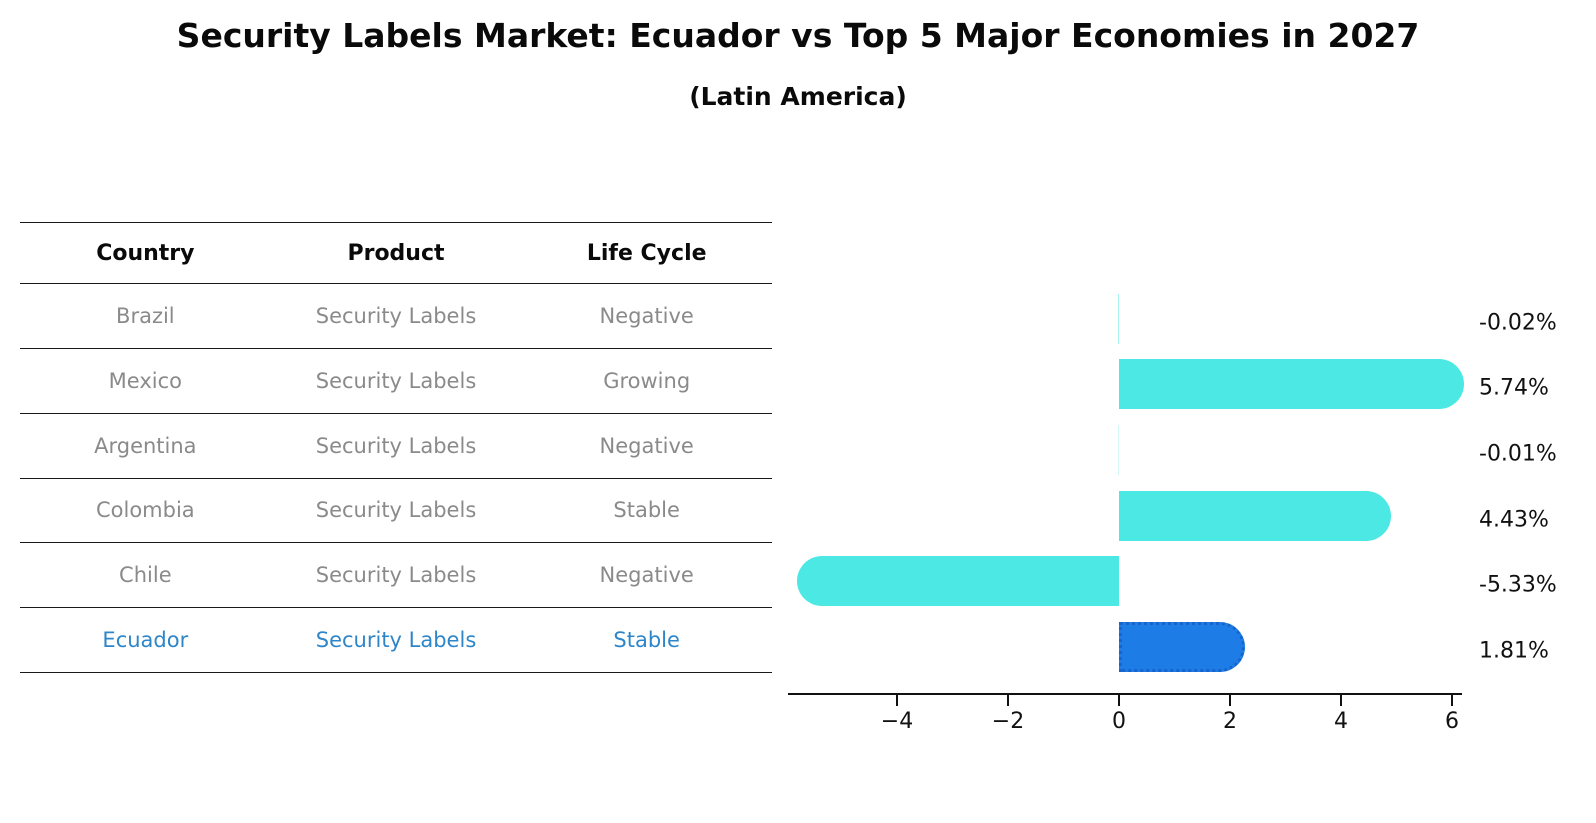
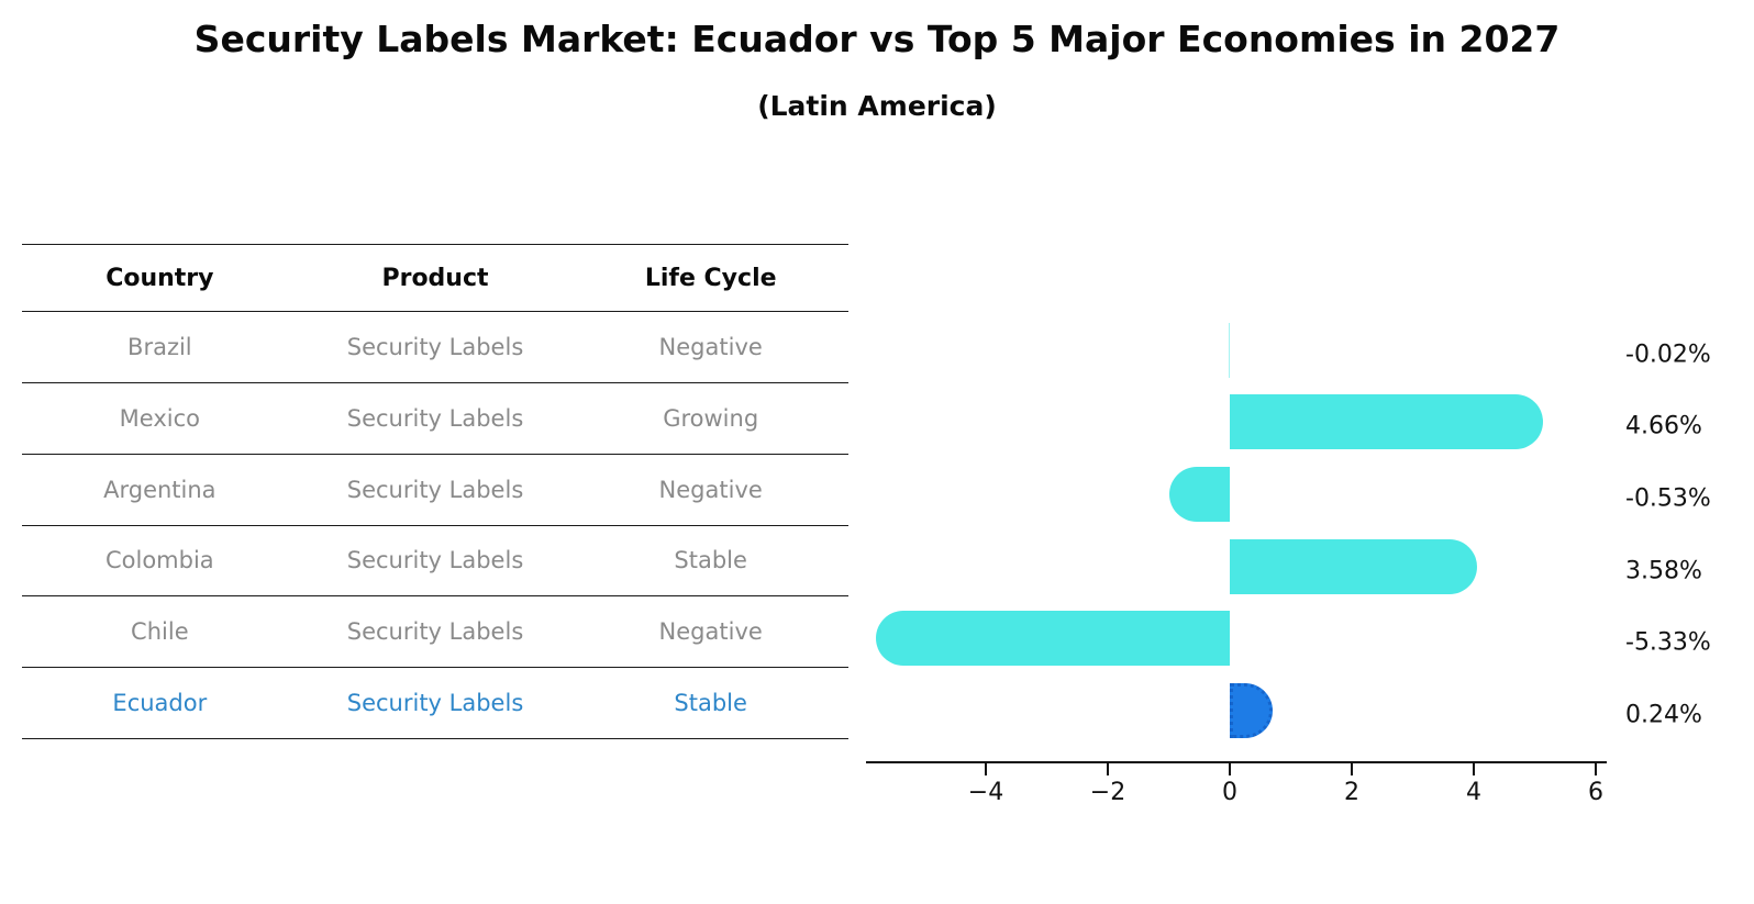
Mexico: 5.74% -> 4.66%
Argentina: -0.01% -> -0.53%
Colombia: 4.43% -> 3.58%
Ecuador: 1.81% -> 0.24%
